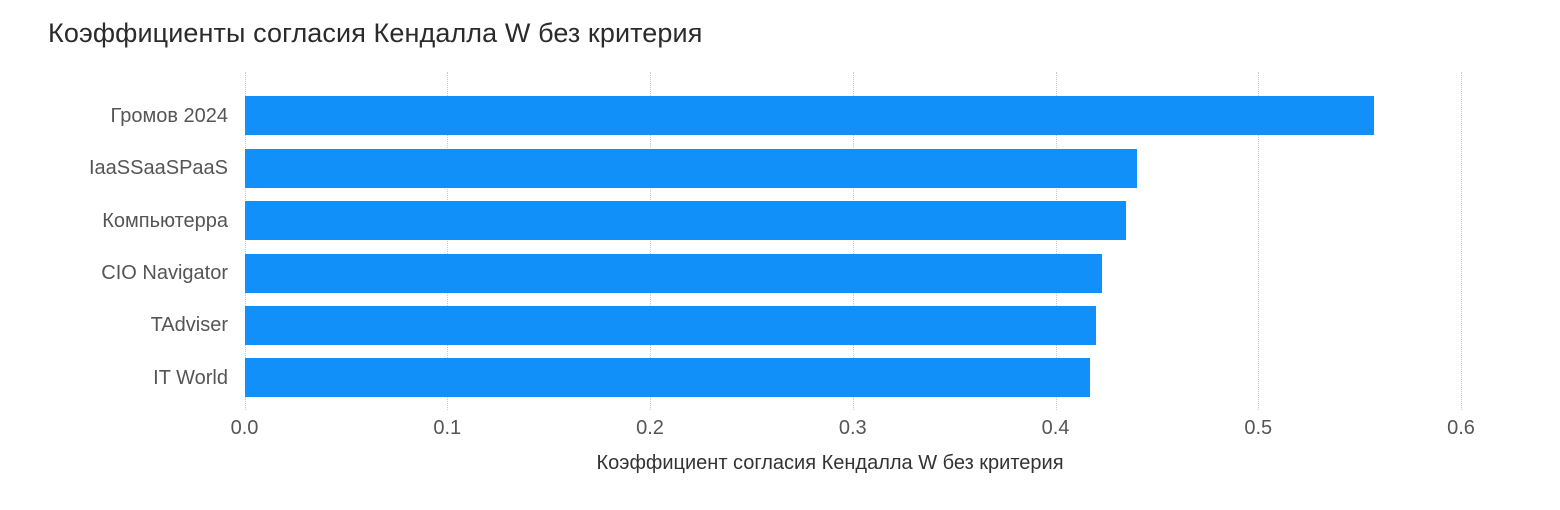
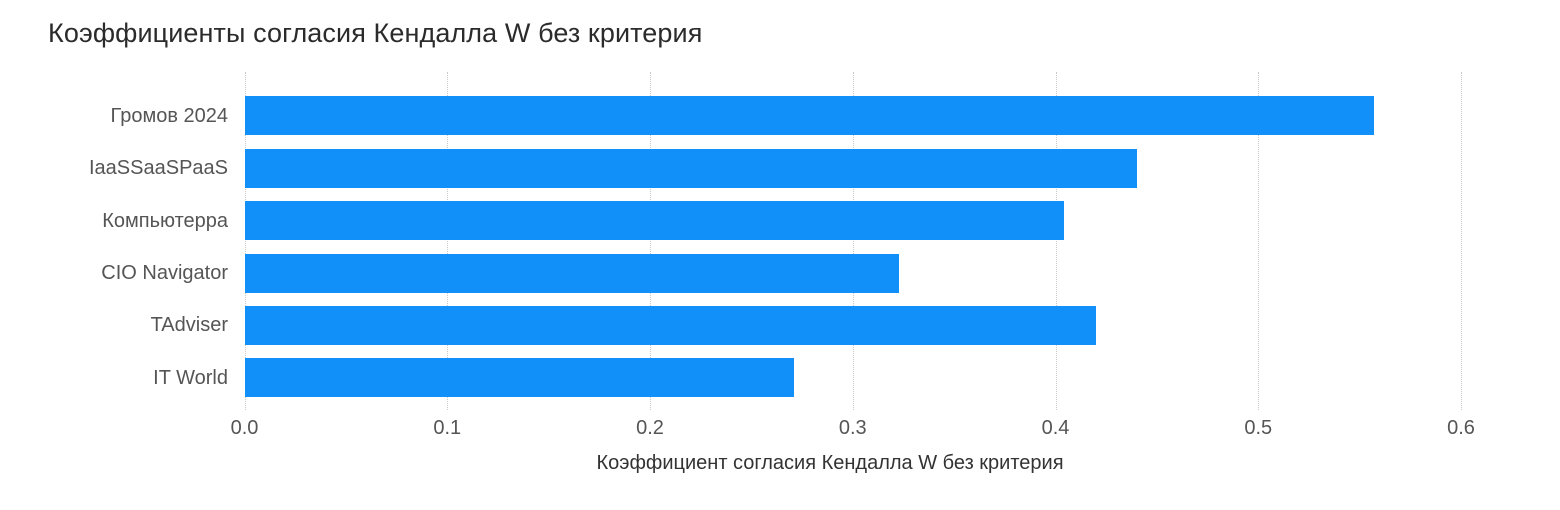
Компьютерра: 0.435 -> 0.404
CIO Navigator: 0.423 -> 0.323
IT World: 0.417 -> 0.271
